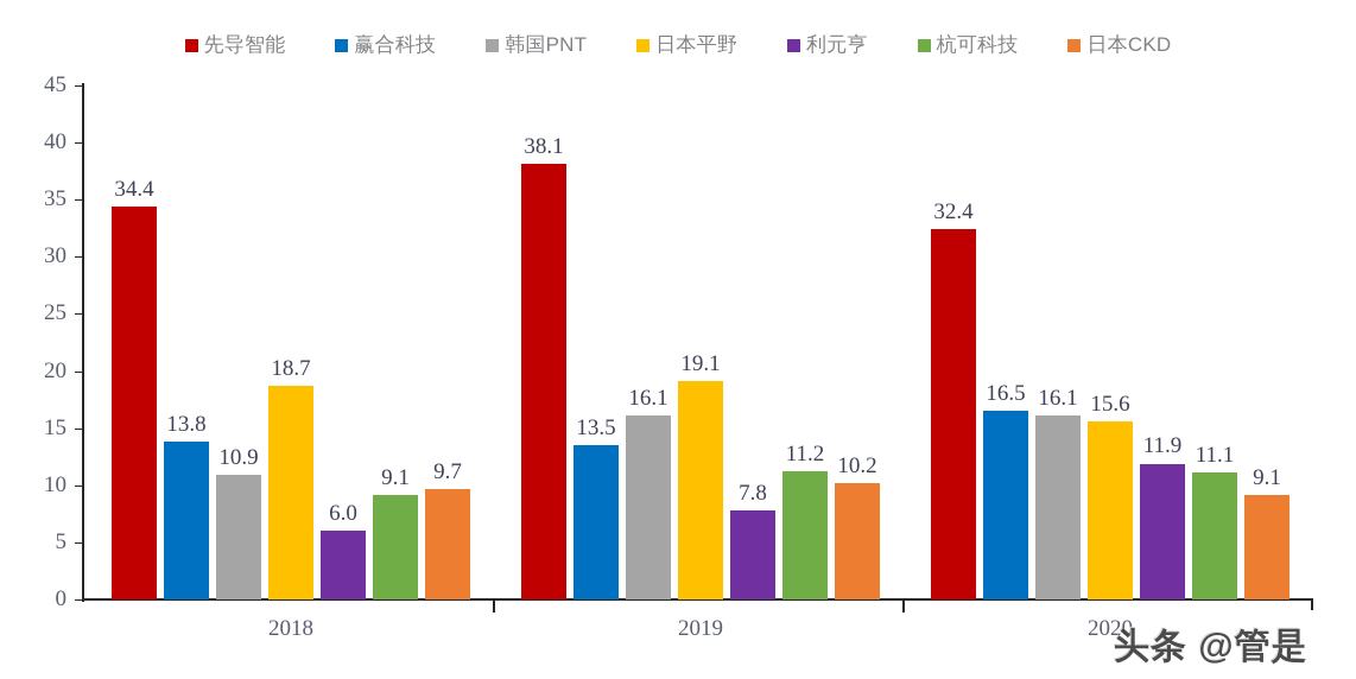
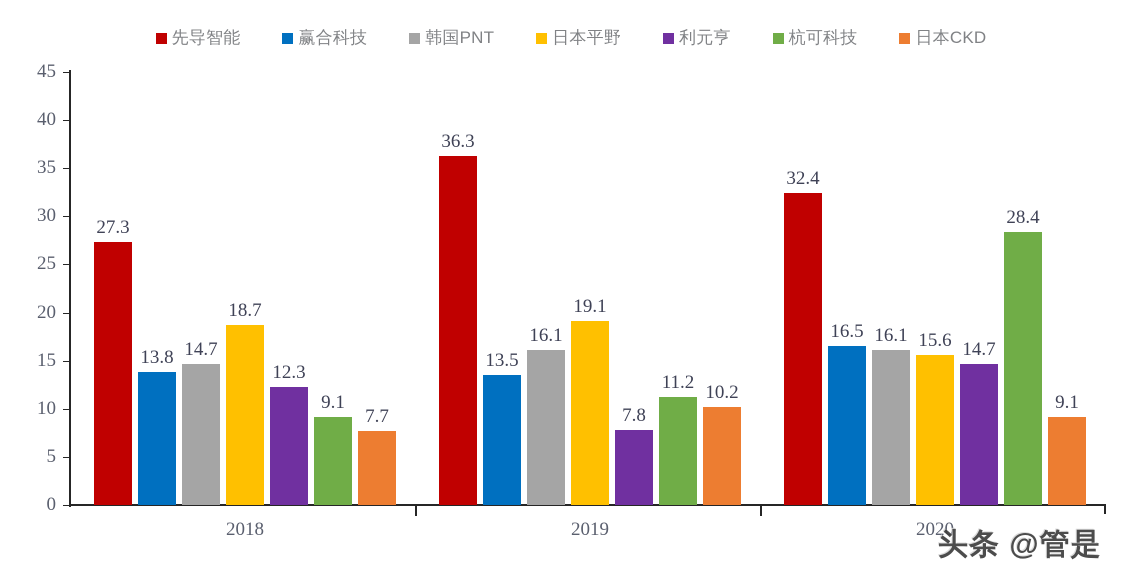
先导智能/2018: 34.4 -> 27.3
韩国PNT/2018: 10.9 -> 14.7
利元亨/2018: 6.0 -> 12.3
日本CKD/2018: 9.7 -> 7.7
先导智能/2019: 38.1 -> 36.3
利元亨/2020: 11.9 -> 14.7
杭可科技/2020: 11.1 -> 28.4
